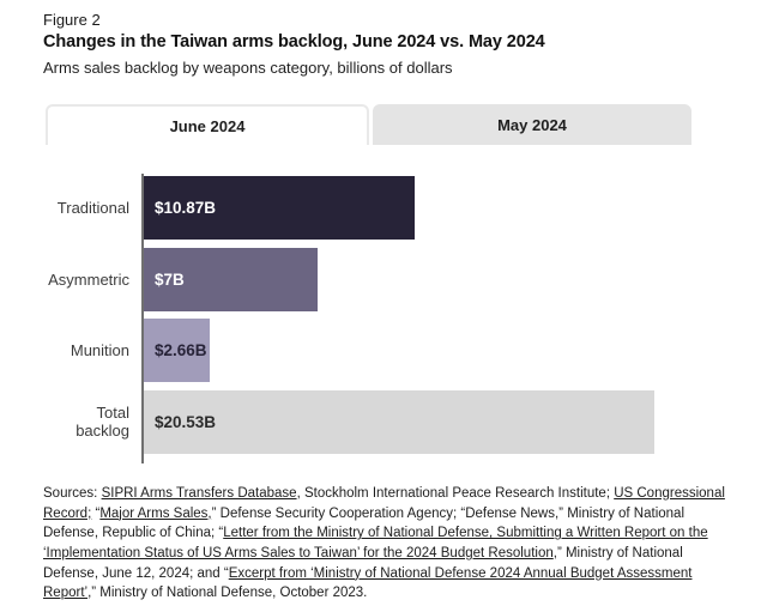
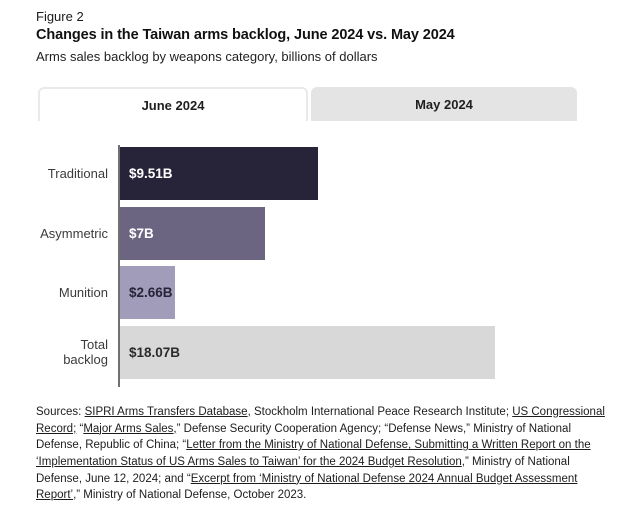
Traditional: $10.87B -> $9.51B
Total backlog: $20.53B -> $18.07B
